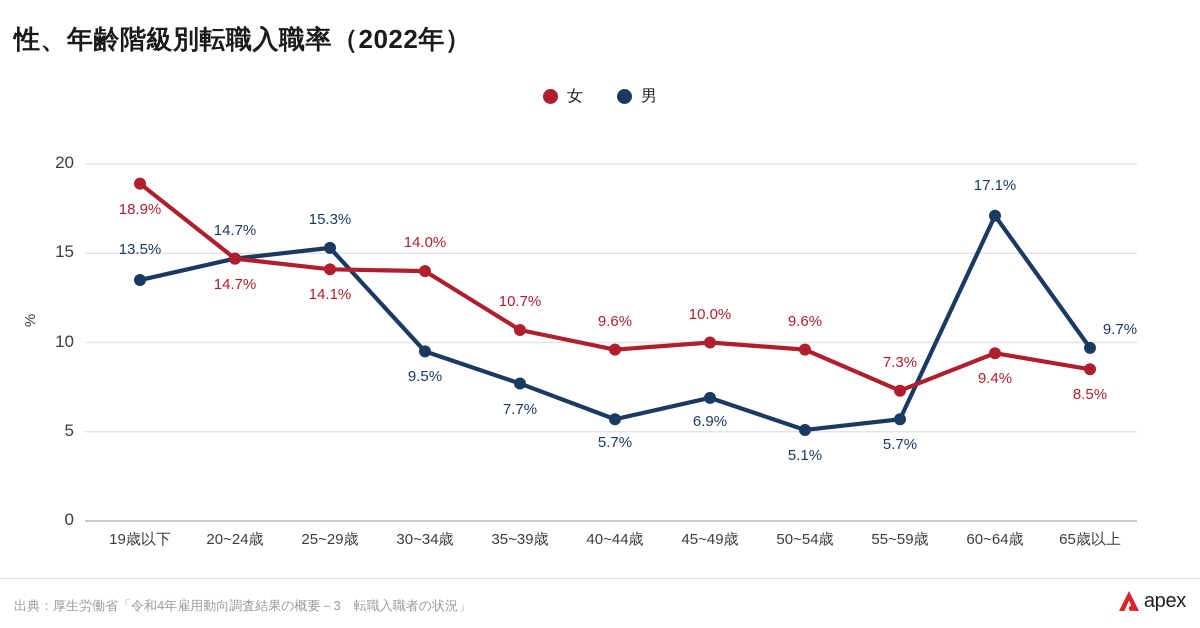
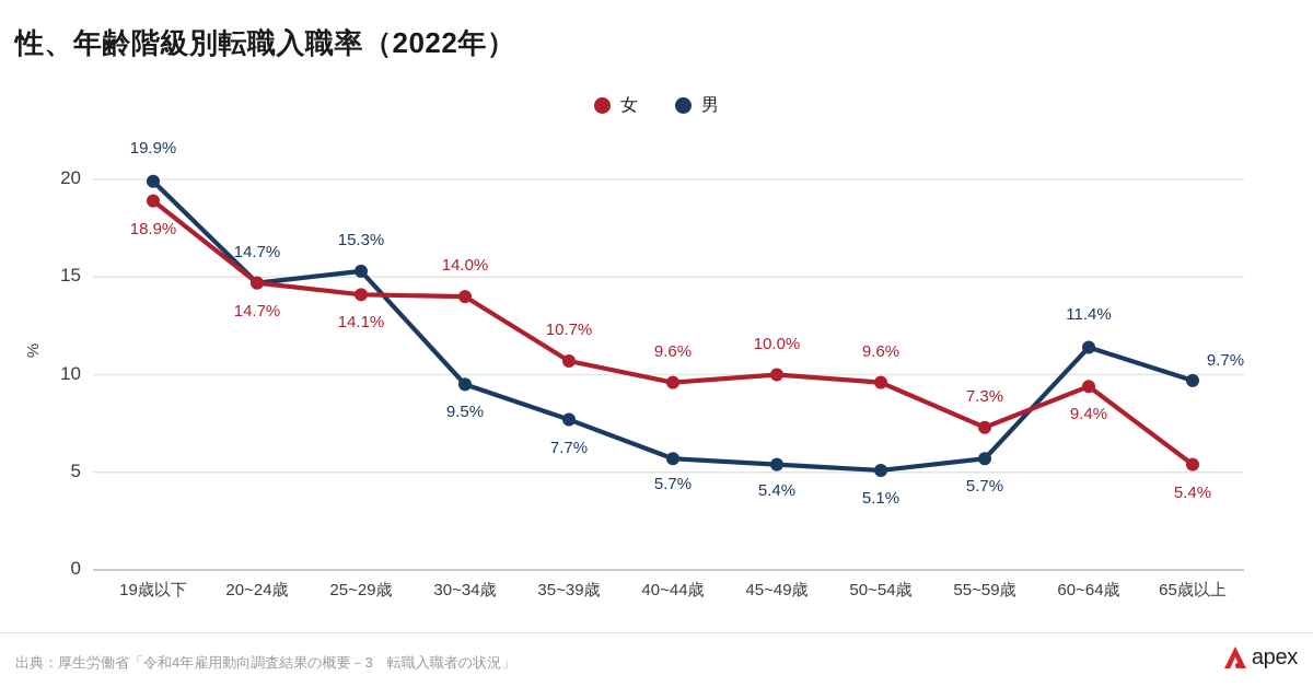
男/19歳以下: 13.5% -> 19.9%
男/45~49歳: 6.9% -> 5.4%
男/60~64歳: 17.1% -> 11.4%
女/65歳以上: 8.5% -> 5.4%
